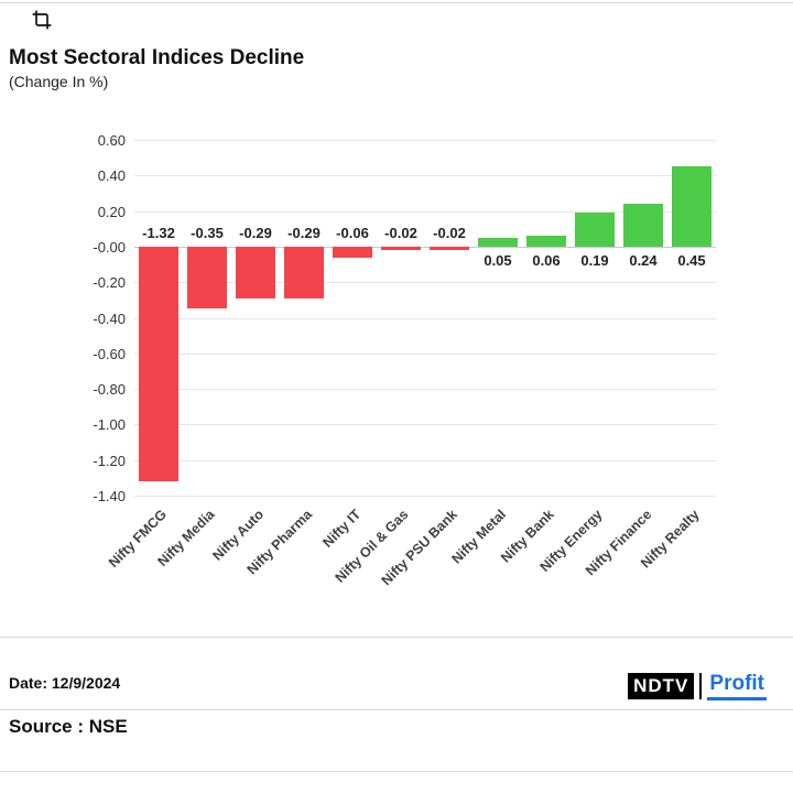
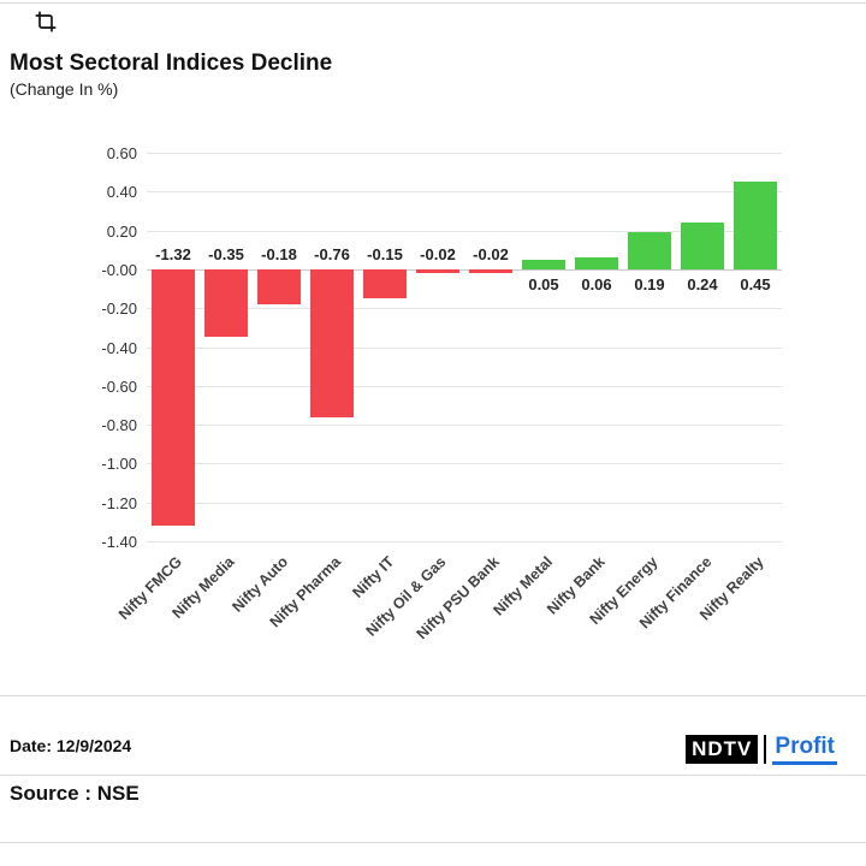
Nifty Auto: -0.29 -> -0.18
Nifty Pharma: -0.29 -> -0.76
Nifty IT: -0.06 -> -0.15
